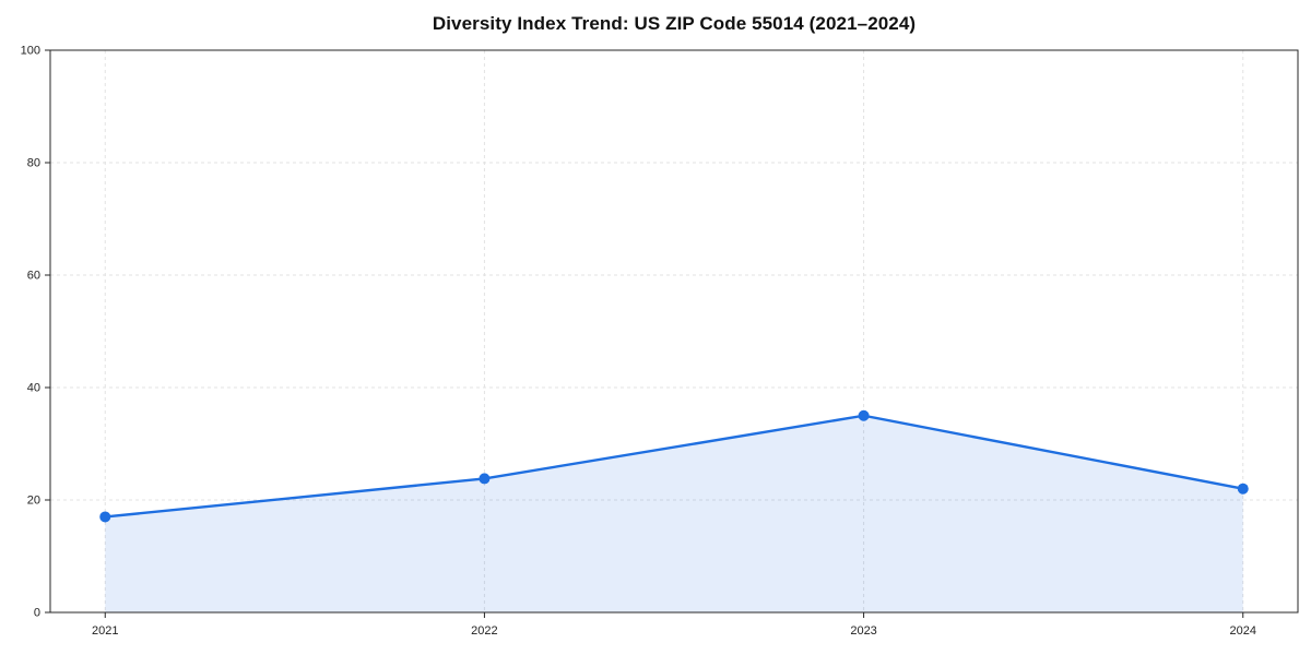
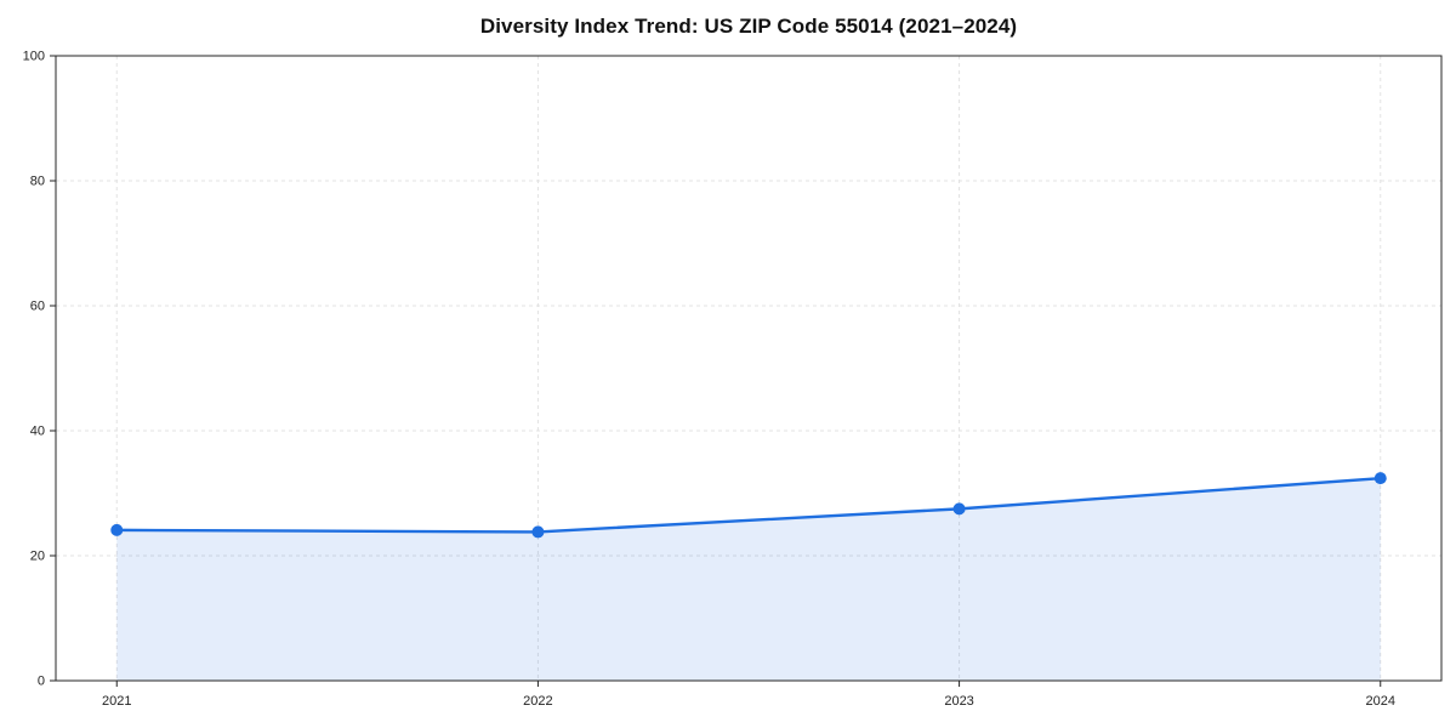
2021: 17 -> 24
2023: 35 -> 28
2024: 22 -> 32
